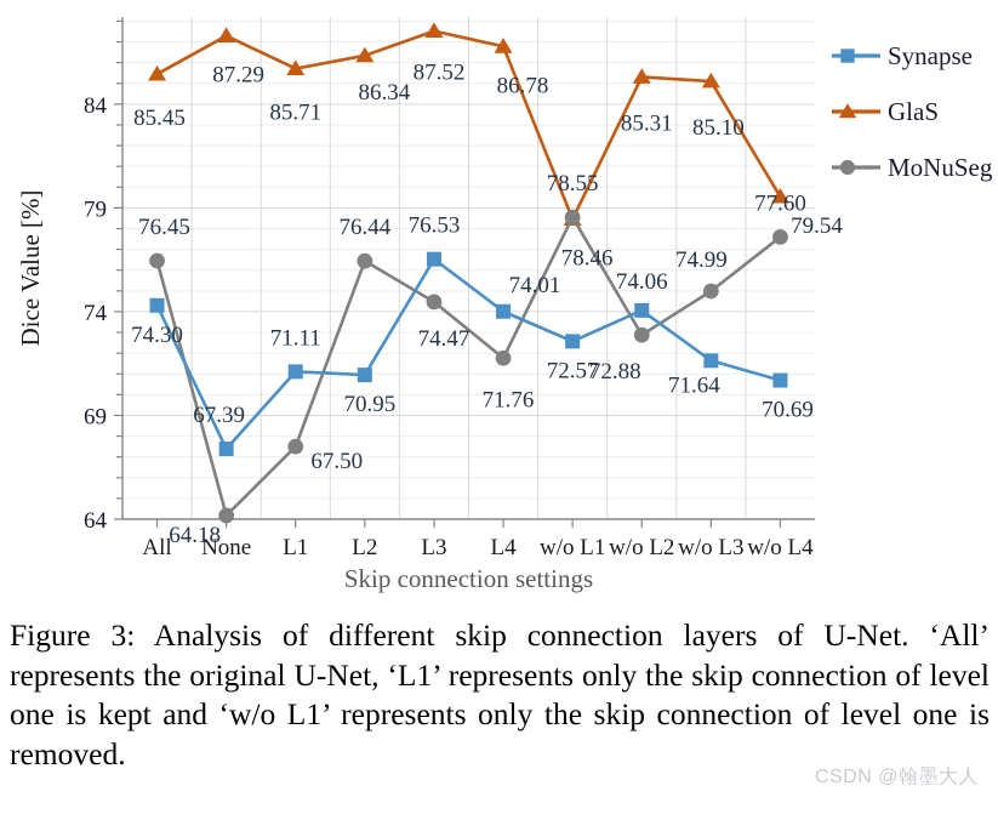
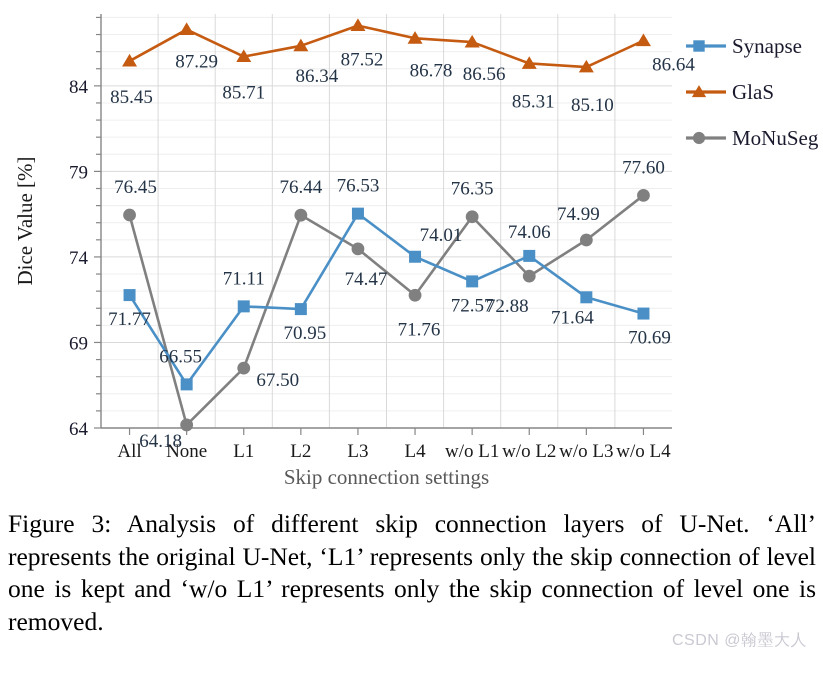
Synapse/All: 74.30 -> 71.77
Synapse/None: 67.39 -> 66.55
GlaS/w/o L1: 78.46 -> 86.56
MoNuSeg/w/o L1: 78.55 -> 76.35
GlaS/w/o L4: 79.54 -> 86.64
